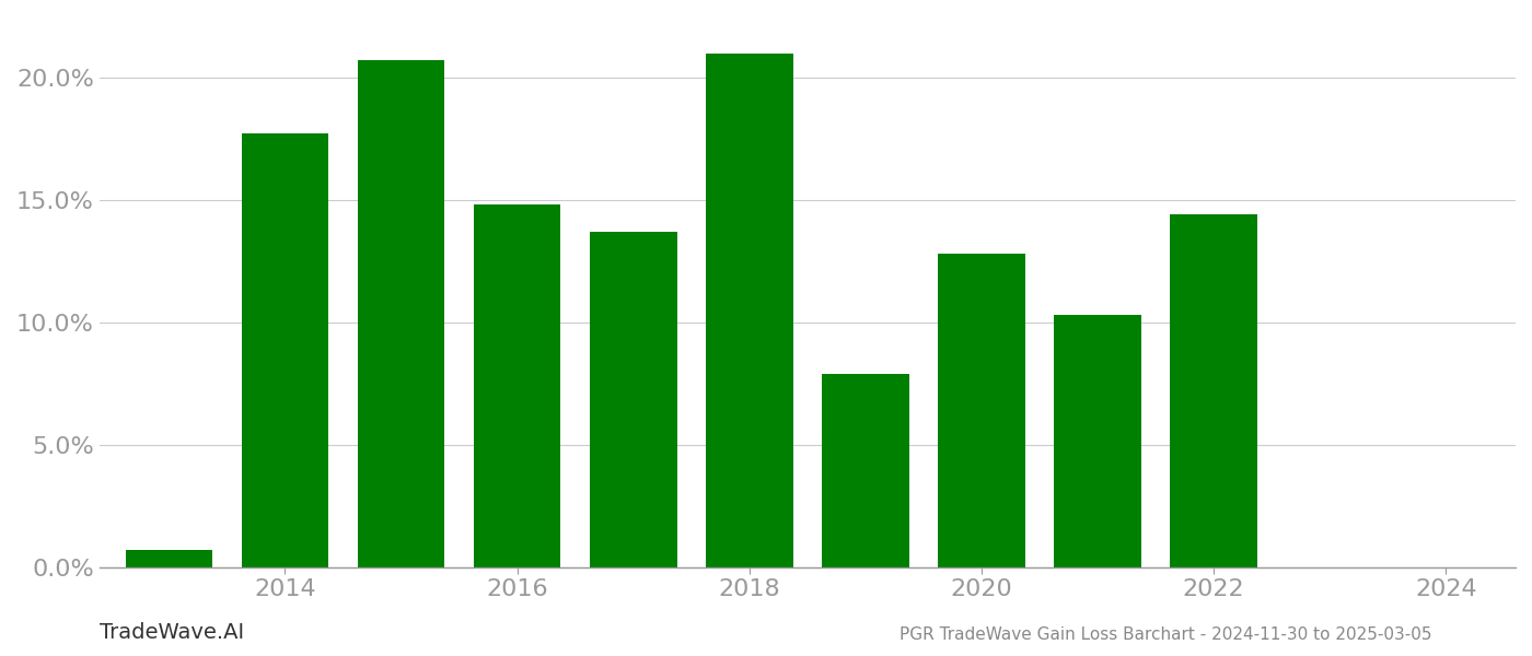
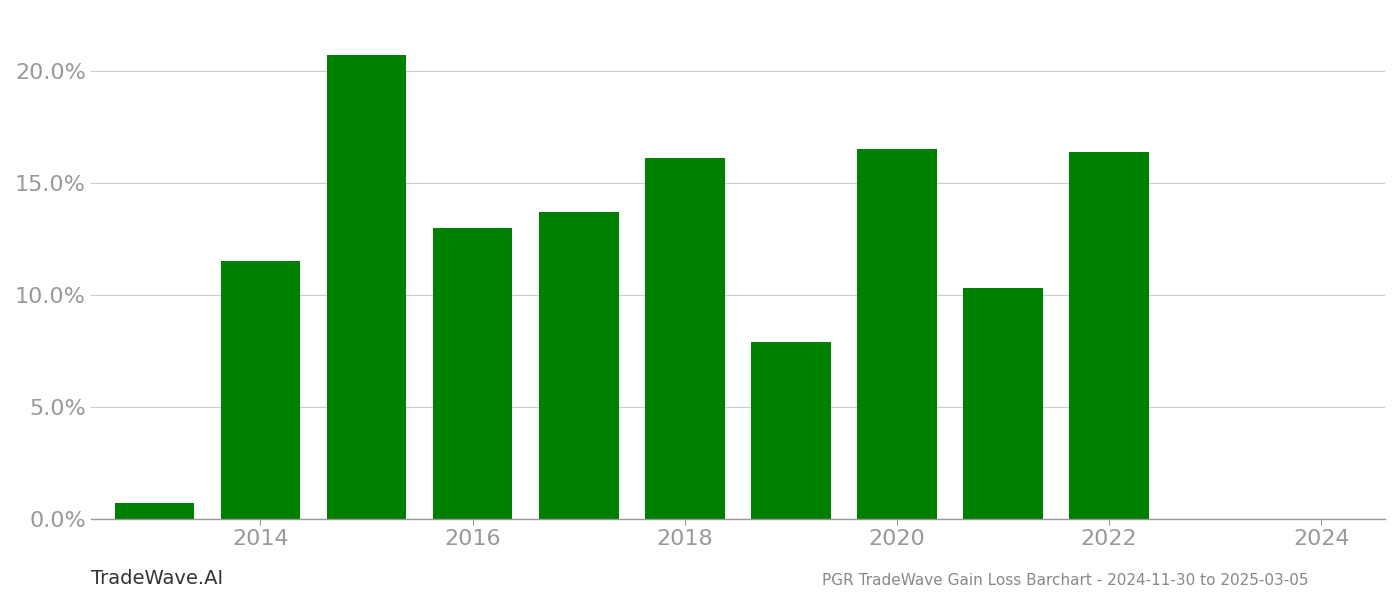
2014: 17.7% -> 11.5%
2016: 14.8% -> 13.0%
2018: 21.0% -> 16.1%
2020: 12.8% -> 16.5%
2022: 14.4% -> 16.4%
